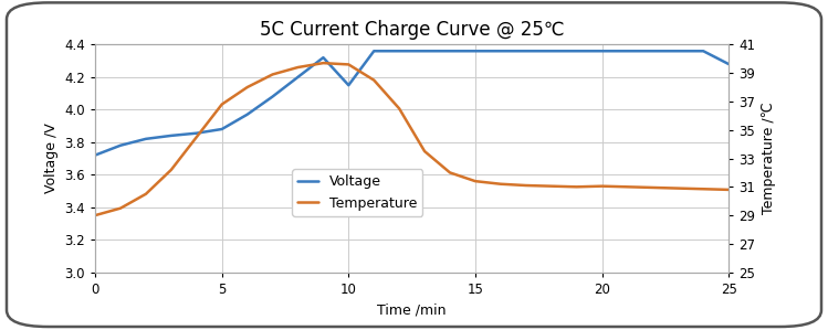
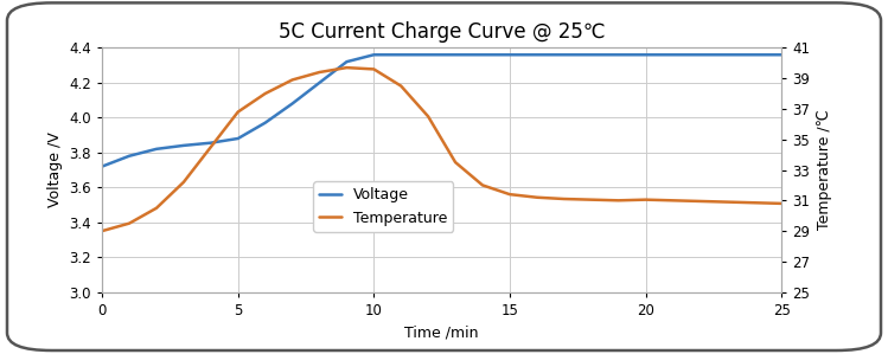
Voltage/10: 4.15 -> 4.36
Voltage/25: 4.28 -> 4.36
